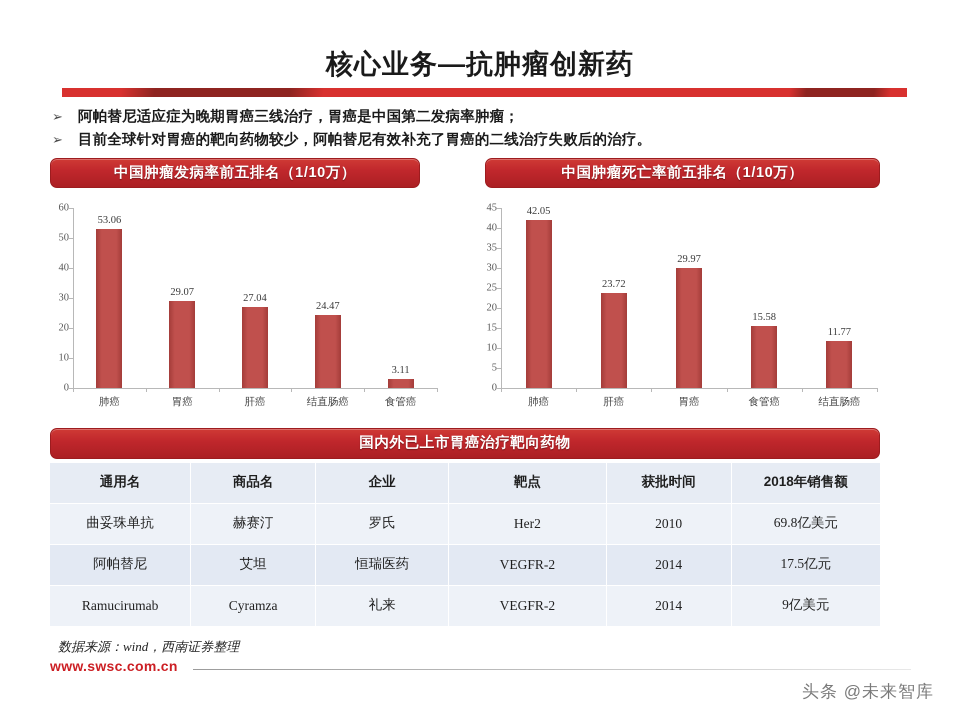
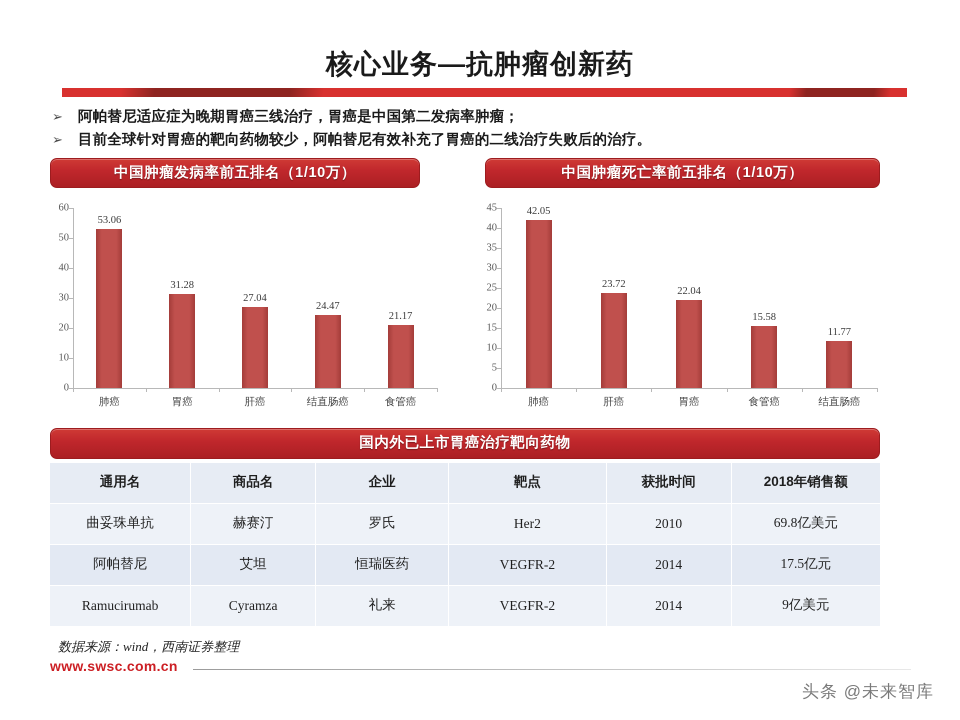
中国肿瘤发病率前五排名（1/10万）/胃癌: 29.07 -> 31.28
中国肿瘤发病率前五排名（1/10万）/食管癌: 3.11 -> 21.17
中国肿瘤死亡率前五排名（1/10万）/胃癌: 29.97 -> 22.04
